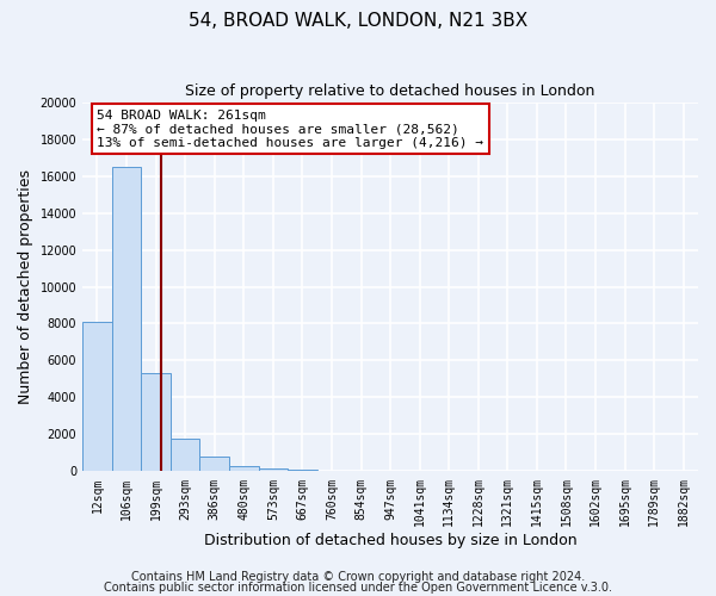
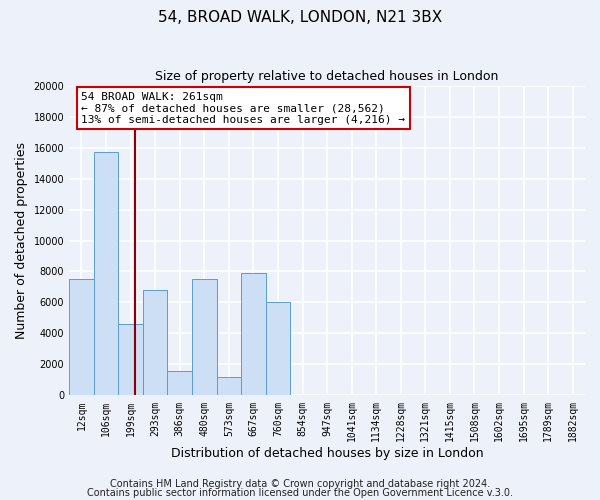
12sqm: 8100 -> 7500
106sqm: 16500 -> 15700
199sqm: 5300 -> 4600
293sqm: 1800 -> 6800
386sqm: 800 -> 1600
480sqm: 300 -> 7500
573sqm: 200 -> 1200
667sqm: 100 -> 7900
760sqm: 0 -> 6000
